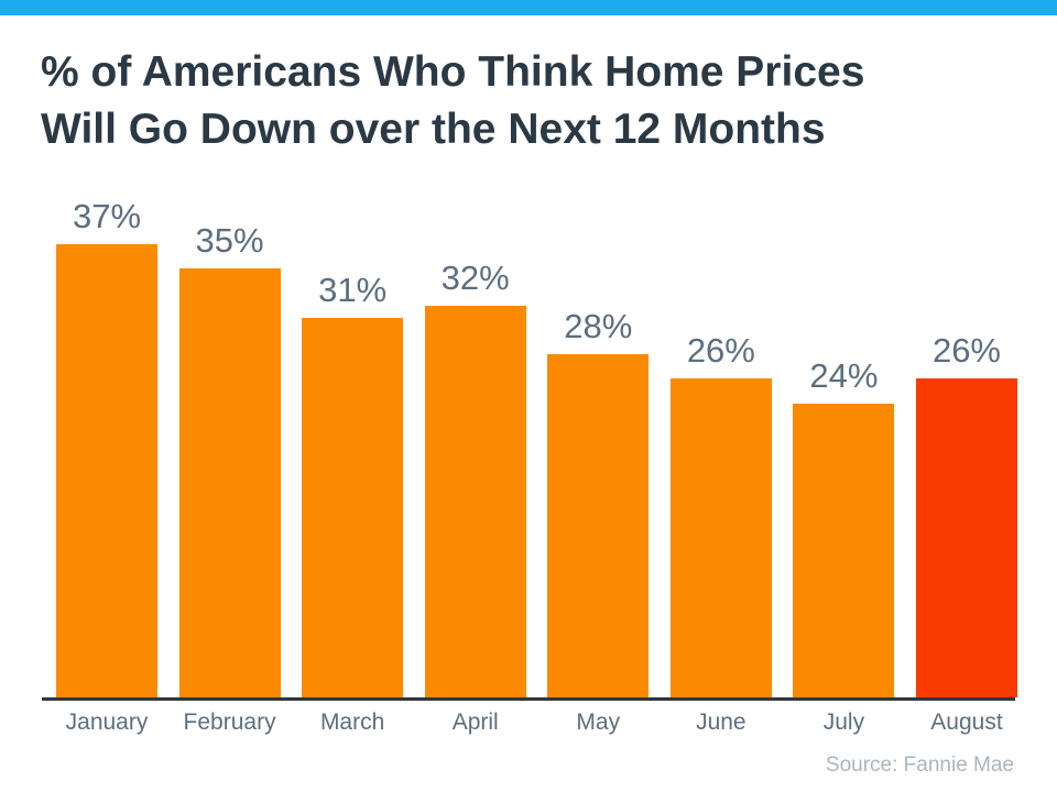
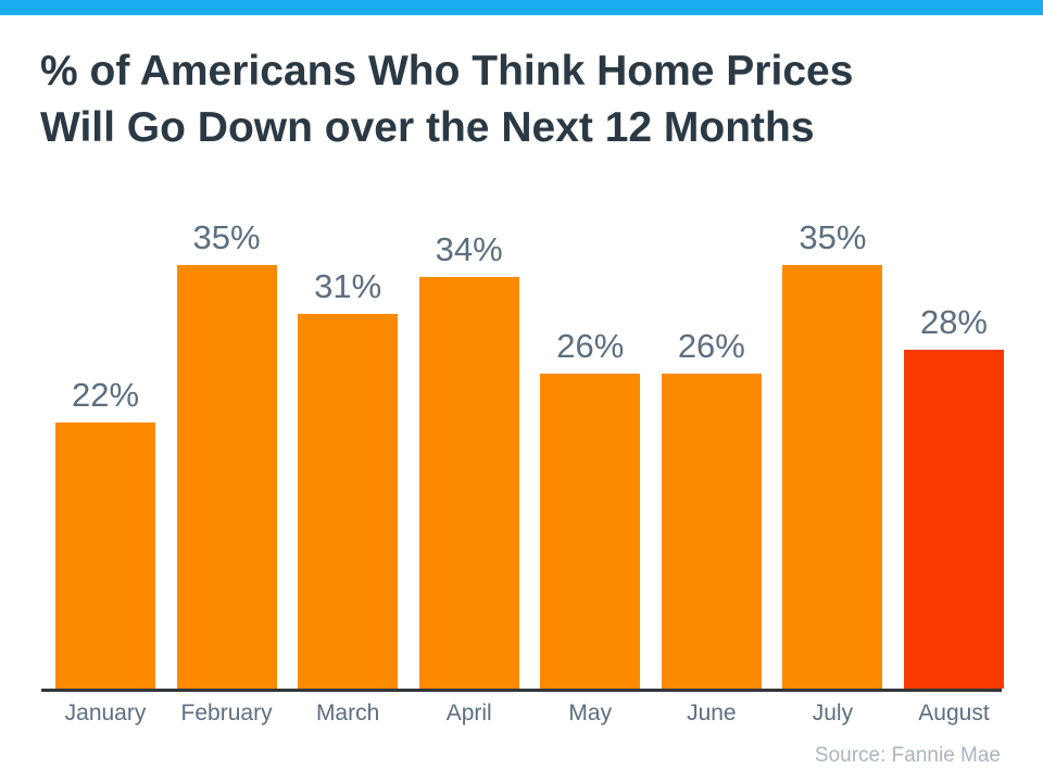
January: 37% -> 22%
April: 32% -> 34%
May: 28% -> 26%
July: 24% -> 35%
August: 26% -> 28%
